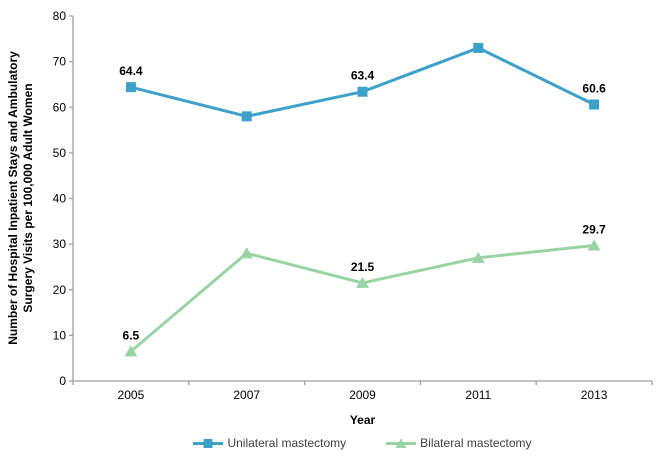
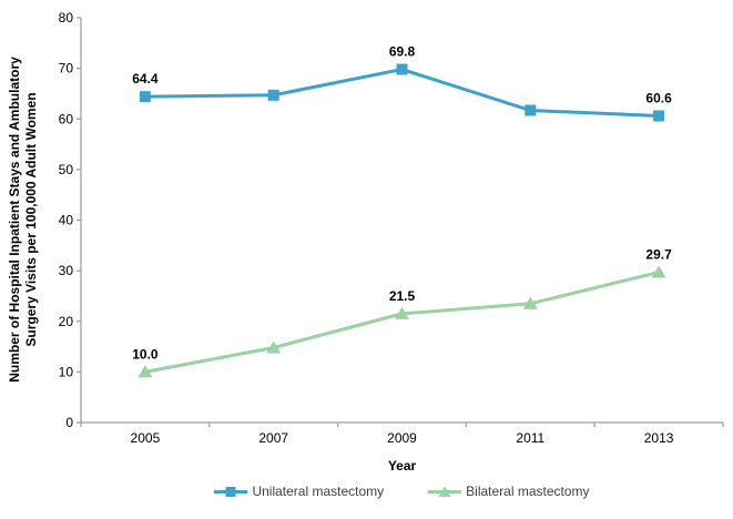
Bilateral mastectomy/2005: 6.5 -> 10.0
Unilateral mastectomy/2007: 58 -> 65
Bilateral mastectomy/2007: 28 -> 15
Unilateral mastectomy/2009: 63.4 -> 69.8
Unilateral mastectomy/2011: 73 -> 62
Bilateral mastectomy/2011: 27 -> 24
